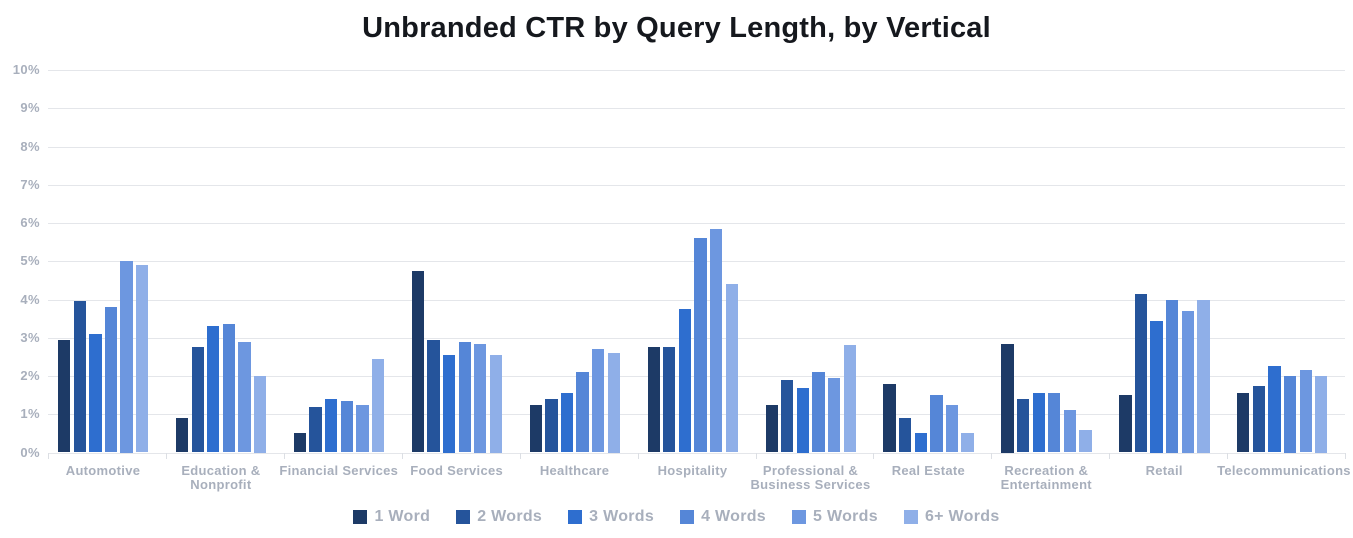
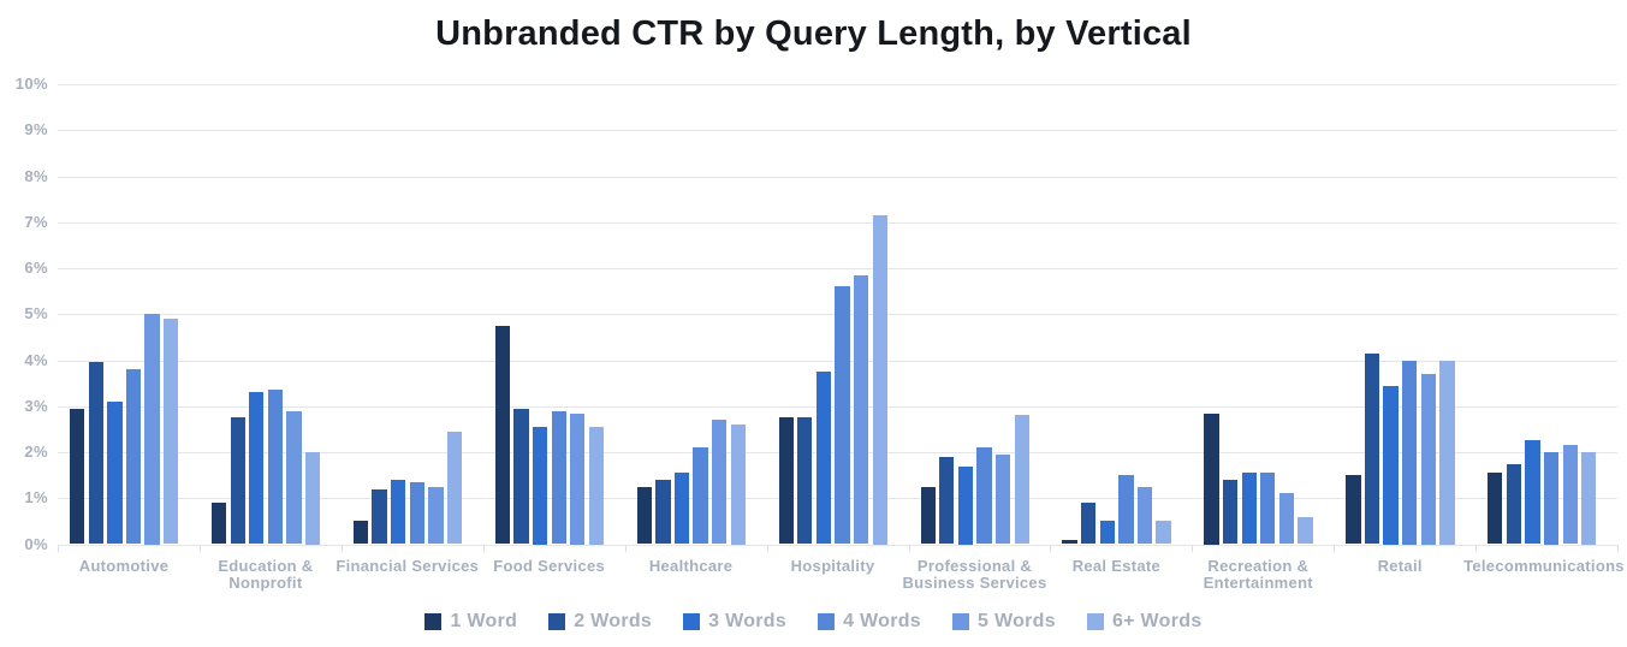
6+ Words/Hospitality: 4.4% -> 7.2%
1 Word/Real Estate: 1.8% -> 0.1%
